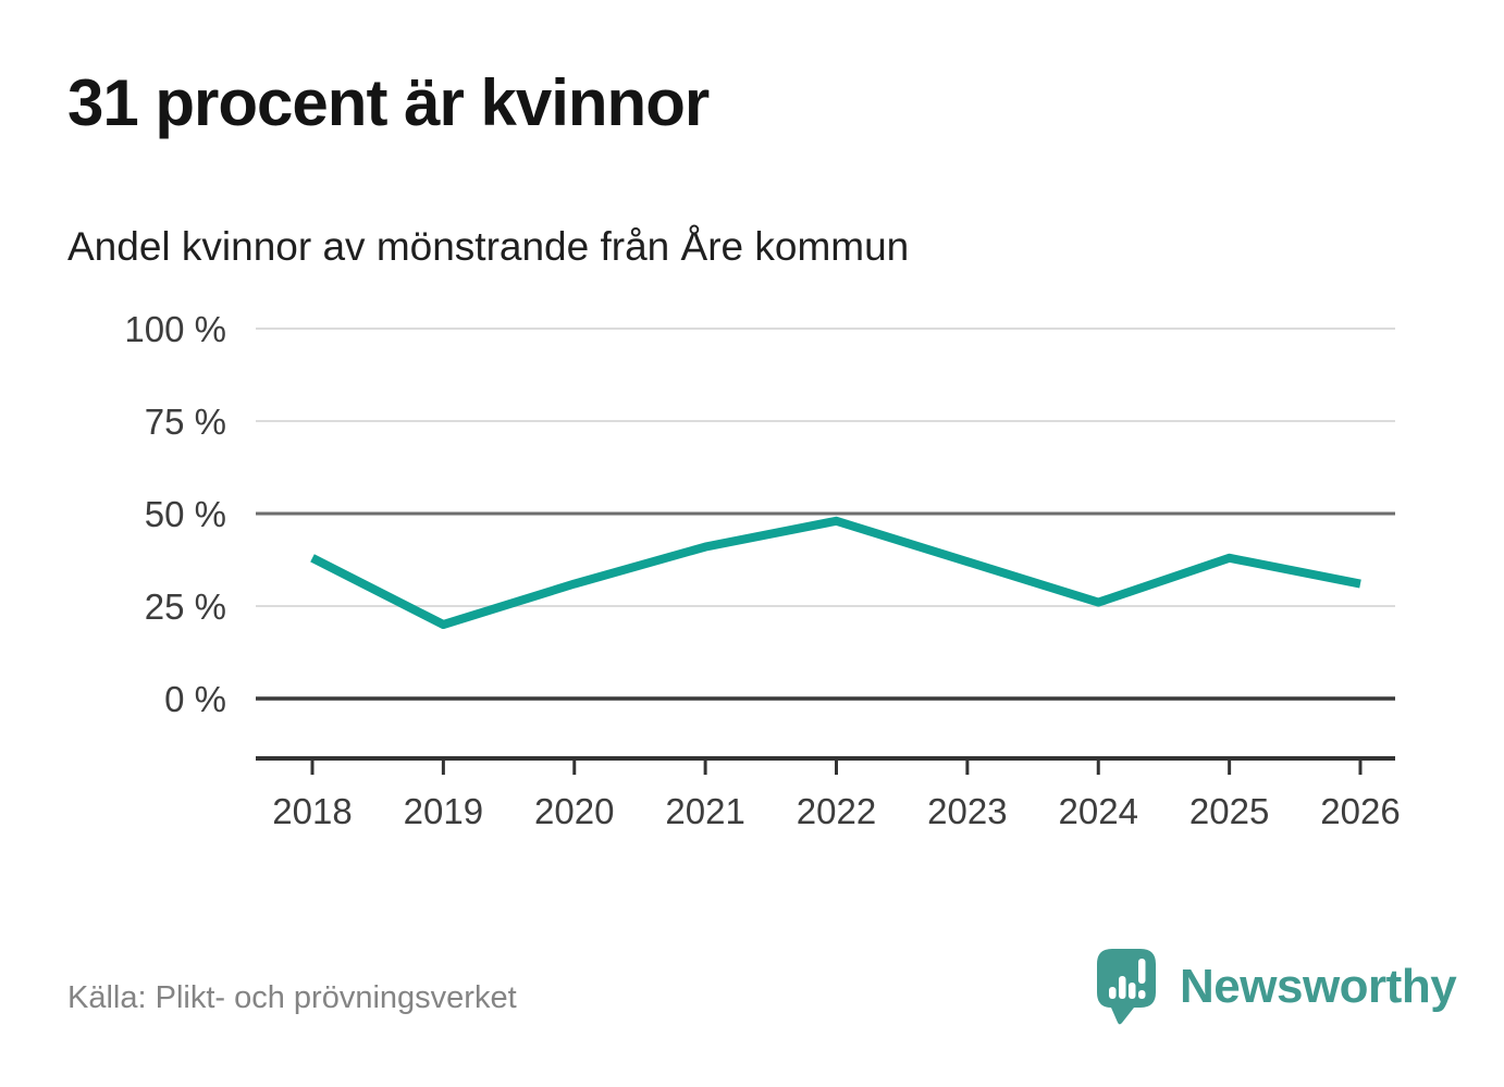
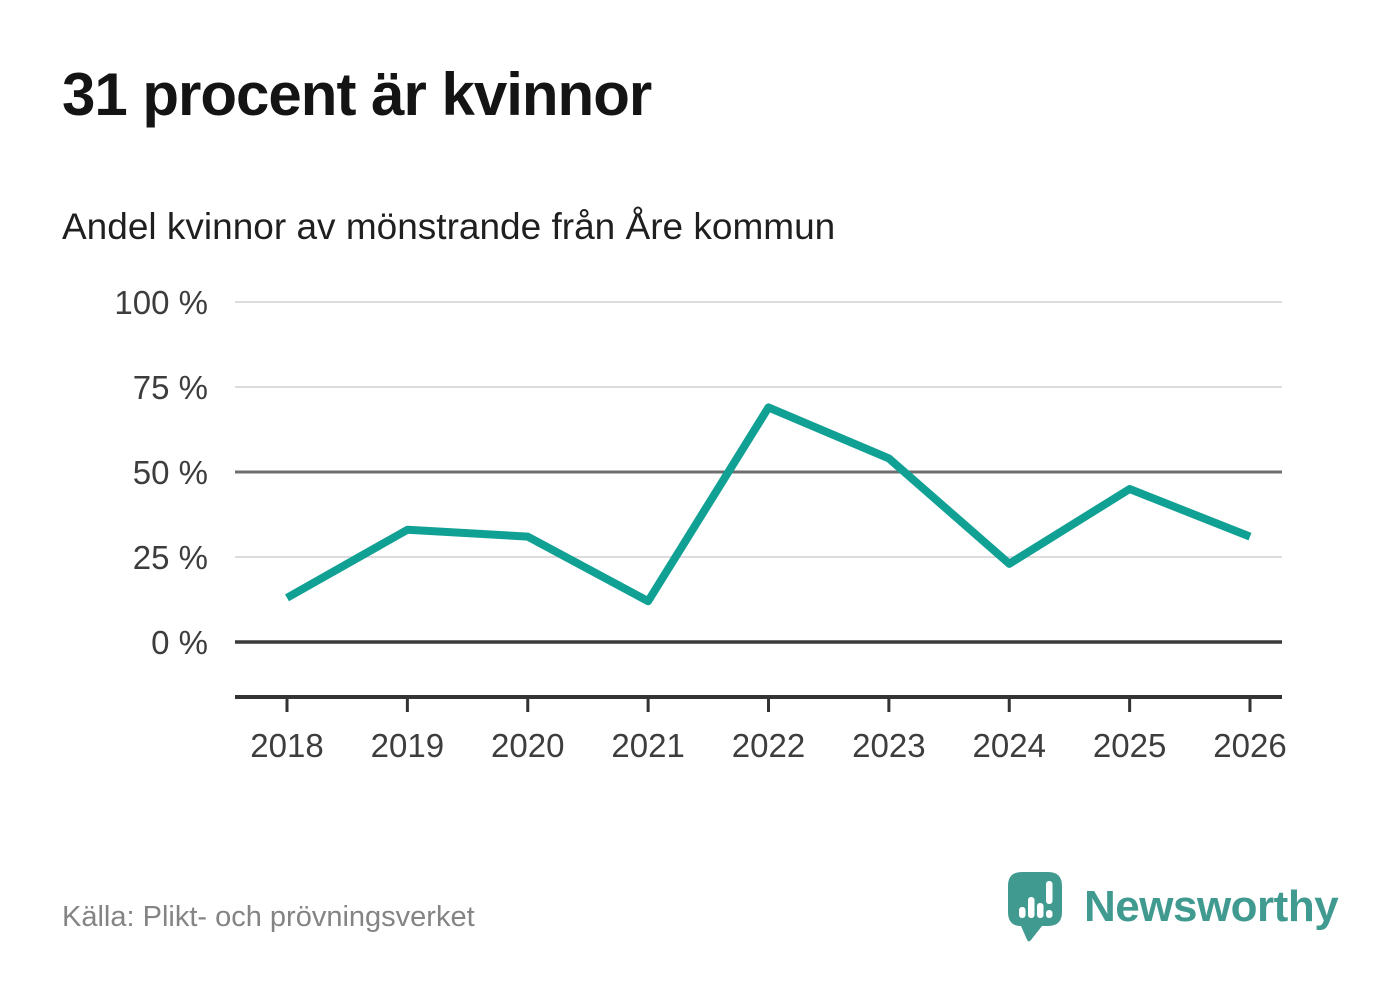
2018: 38% -> 13%
2019: 20% -> 33%
2021: 41% -> 12%
2022: 48% -> 69%
2023: 37% -> 54%
2024: 26% -> 23%
2025: 38% -> 45%
